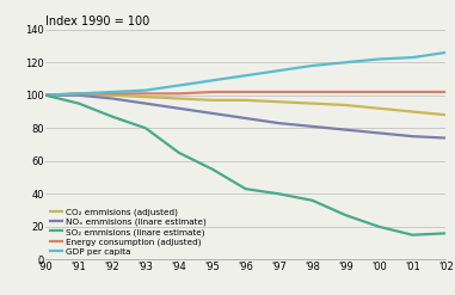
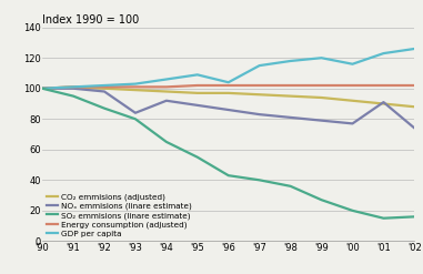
NOₓ emmisions (linare estimate)/'93: 95 -> 84
GDP per capita/'96: 112 -> 104
GDP per capita/'00: 122 -> 116
NOₓ emmisions (linare estimate)/'01: 75 -> 91
